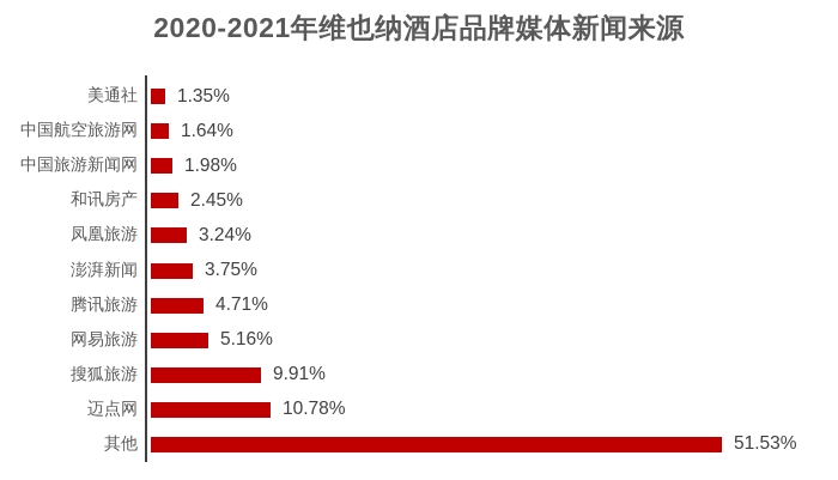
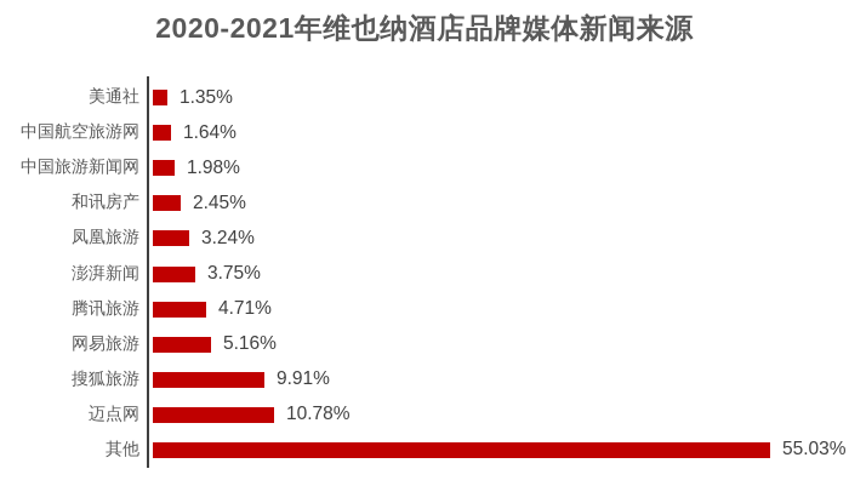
其他: 51.53% -> 55.03%
